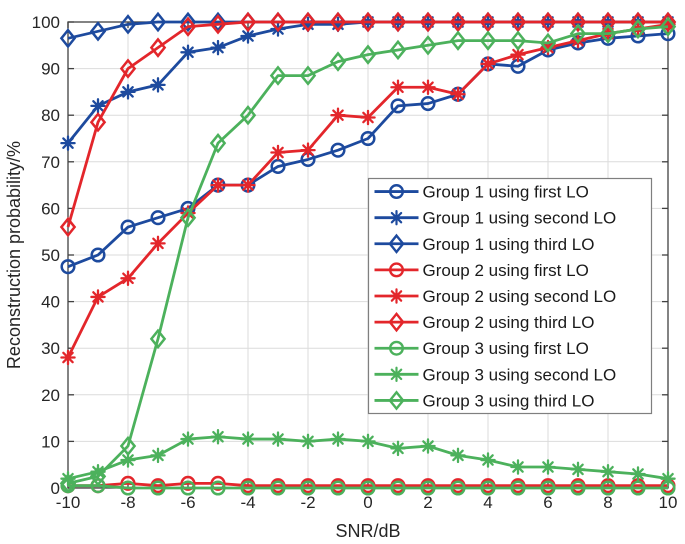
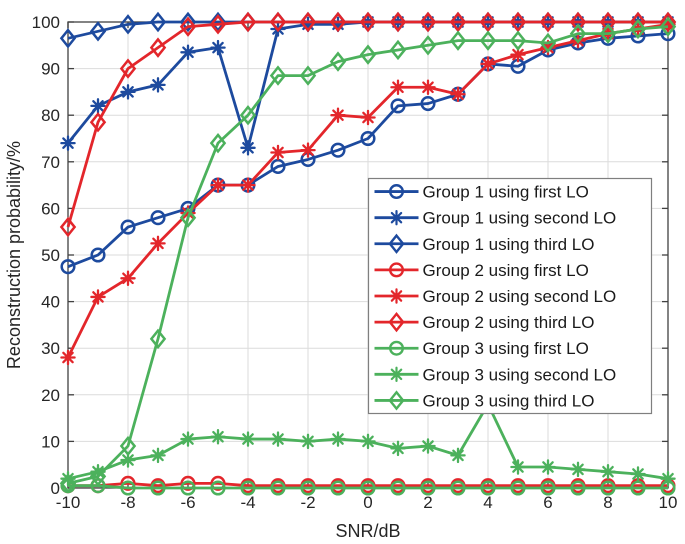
Group 1 using second LO/-4: 97 -> 73
Group 3 using second LO/4: 6 -> 18
